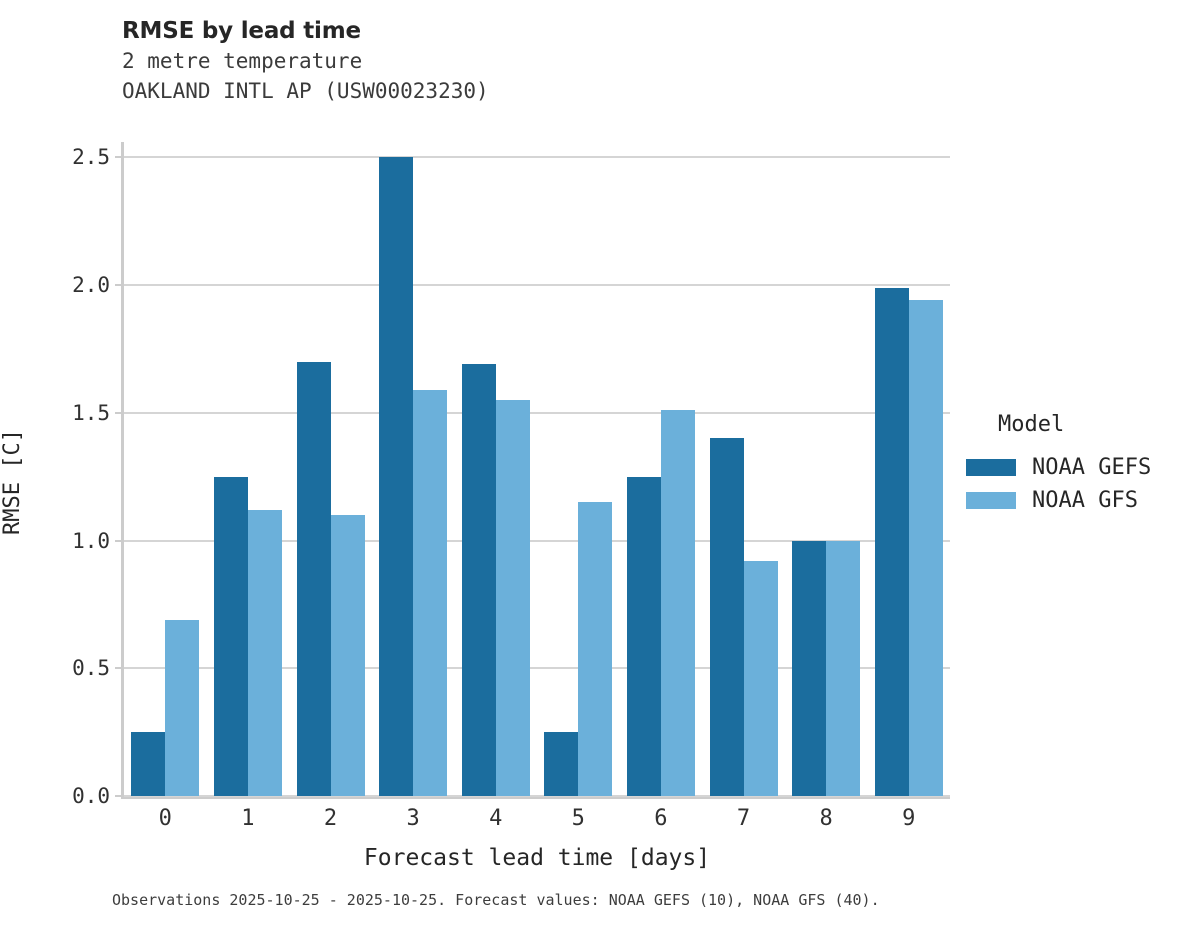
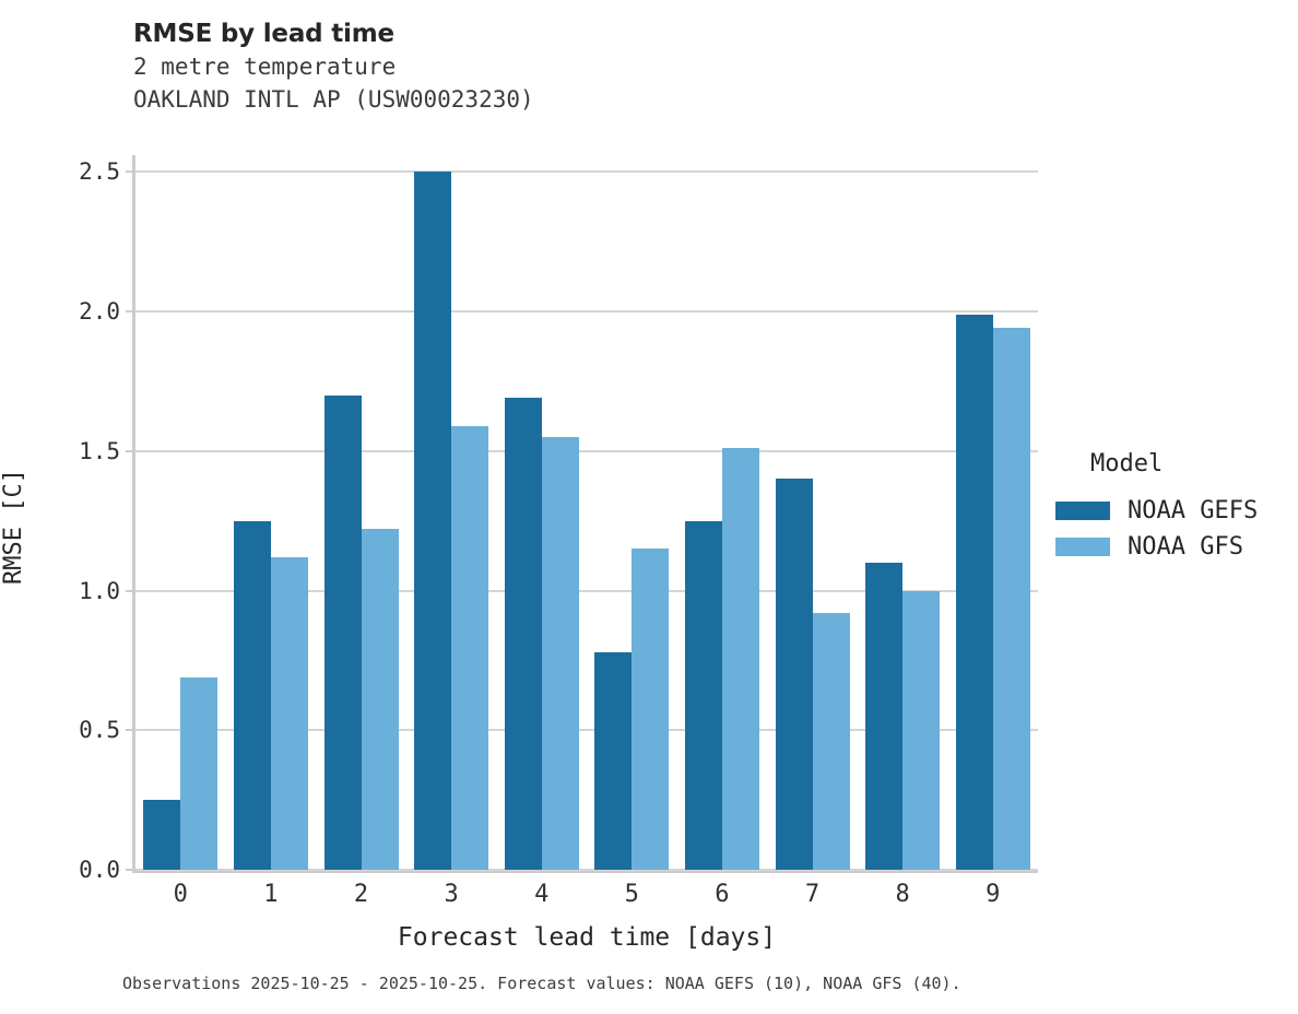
NOAA GFS/2: 1.10 -> 1.22
NOAA GEFS/5: 0.25 -> 0.78
NOAA GEFS/8: 1.00 -> 1.10
